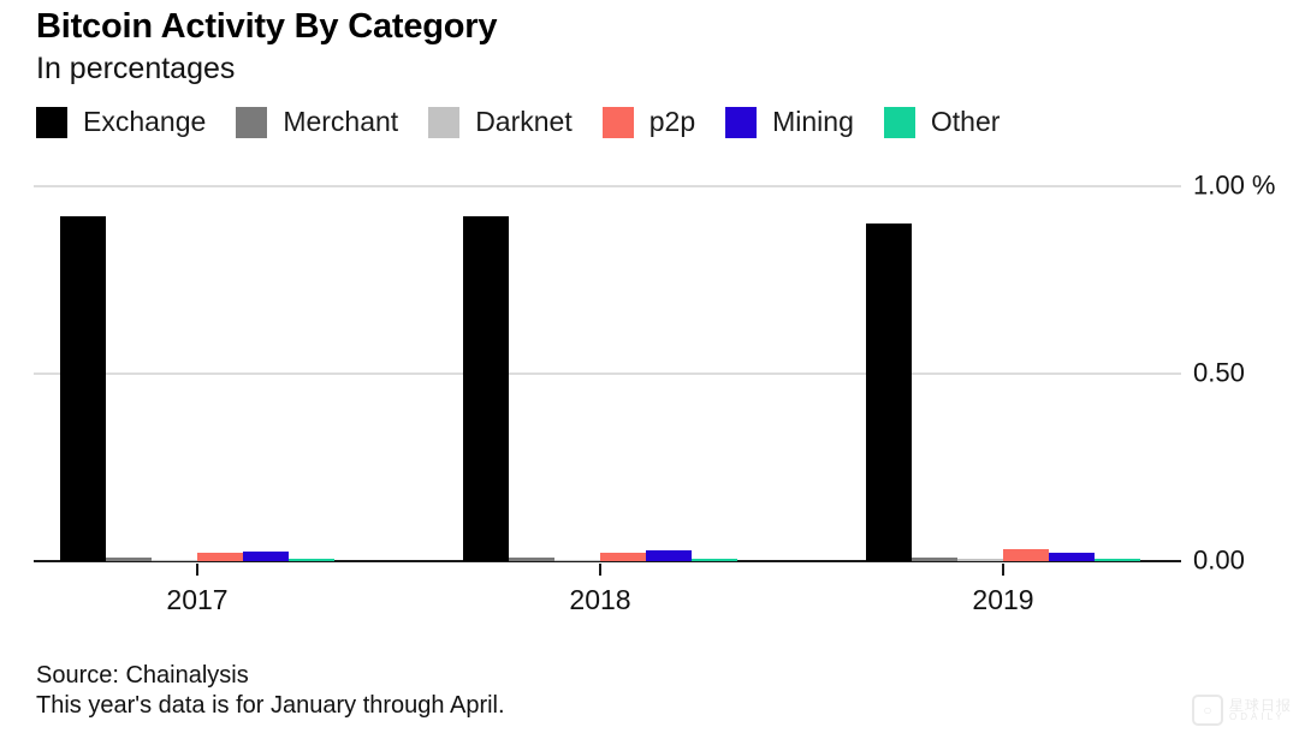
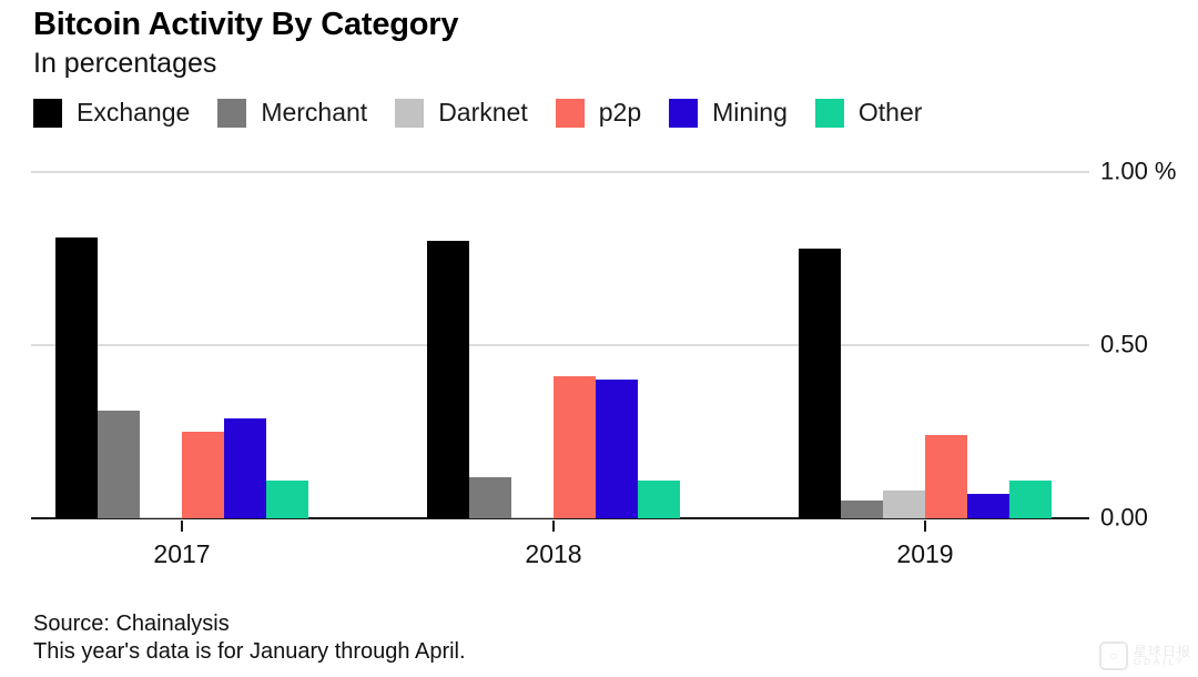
Exchange/2017: 0.92% -> 0.81%
Merchant/2017: 0.01% -> 0.31%
p2p/2017: 0.02% -> 0.25%
Mining/2017: 0.03% -> 0.29%
Other/2017: 0.01% -> 0.11%
Exchange/2018: 0.92% -> 0.80%
Merchant/2018: 0.01% -> 0.12%
p2p/2018: 0.02% -> 0.41%
Mining/2018: 0.03% -> 0.40%
Other/2018: 0.01% -> 0.11%
Exchange/2019: 0.90% -> 0.78%
Merchant/2019: 0.01% -> 0.05%
Darknet/2019: 0.01% -> 0.08%
p2p/2019: 0.03% -> 0.24%
Mining/2019: 0.02% -> 0.07%
Other/2019: 0.01% -> 0.11%
